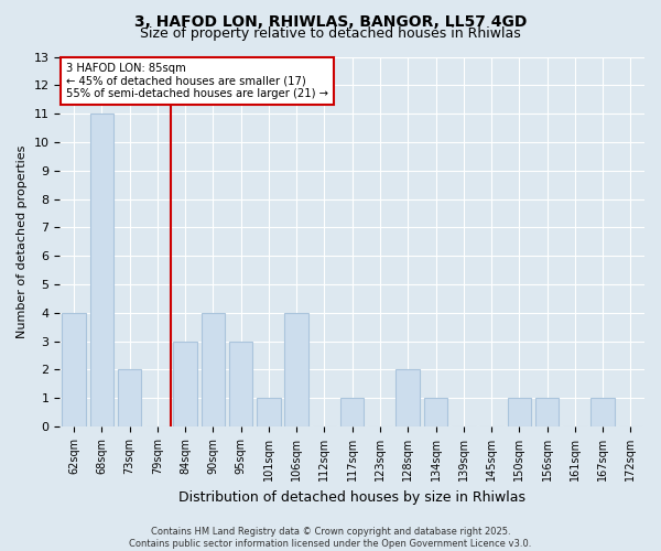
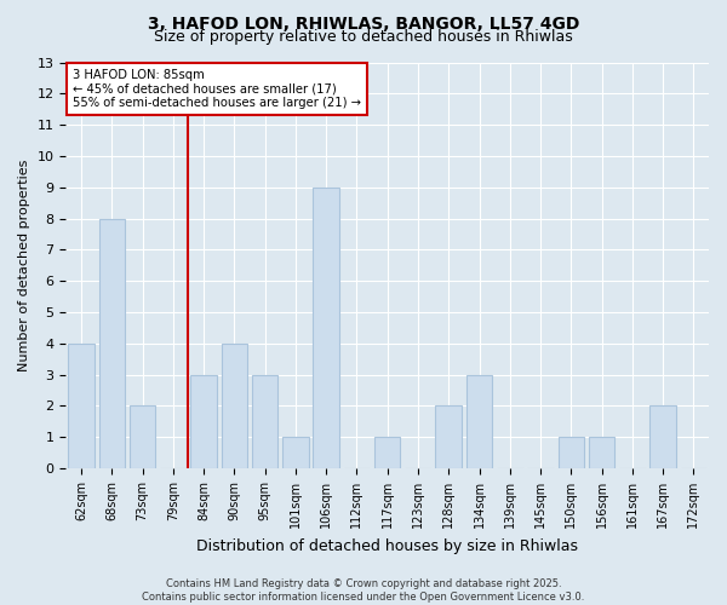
68sqm: 11 -> 8
106sqm: 4 -> 9
134sqm: 1 -> 3
167sqm: 1 -> 2
